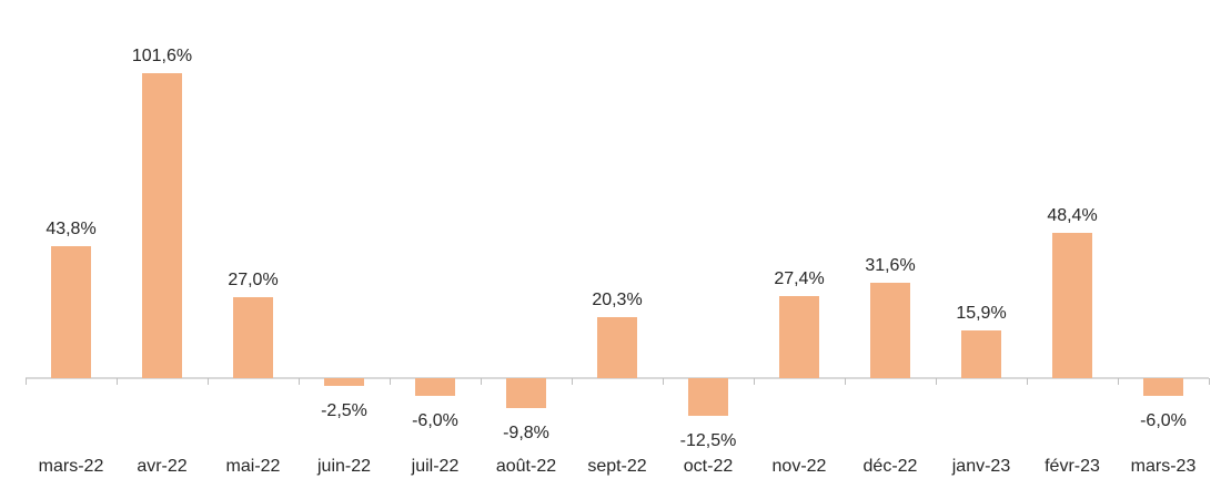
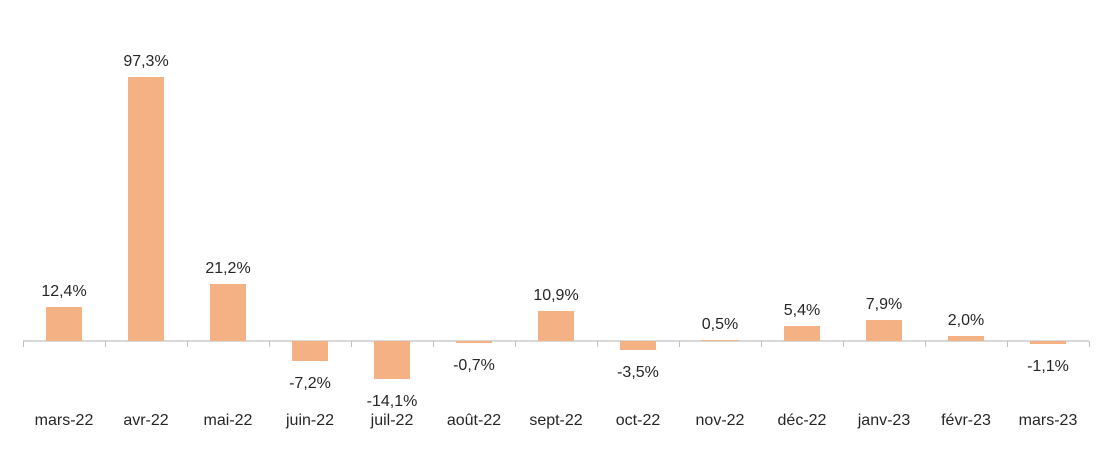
mars-22: 43,8% -> 12,4%
avr-22: 101,6% -> 97,3%
mai-22: 27,0% -> 21,2%
juin-22: -2,5% -> -7,2%
juil-22: -6,0% -> -14,1%
août-22: -9,8% -> -0,7%
sept-22: 20,3% -> 10,9%
oct-22: -12,5% -> -3,5%
nov-22: 27,4% -> 0,5%
déc-22: 31,6% -> 5,4%
janv-23: 15,9% -> 7,9%
févr-23: 48,4% -> 2,0%
mars-23: -6,0% -> -1,1%
